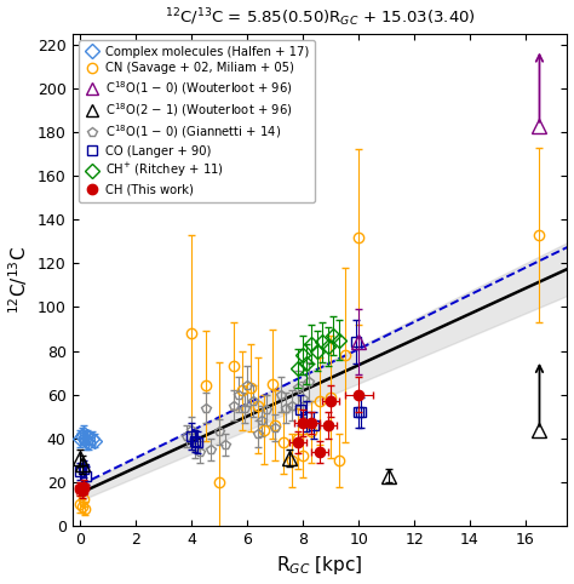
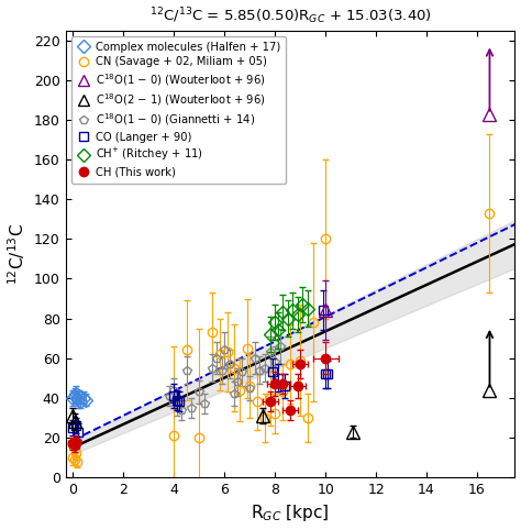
CN (Savage + 02, Miliam + 05)/4: 88 -> 21
CN (Savage + 02, Miliam + 05)/10: 132 -> 120
